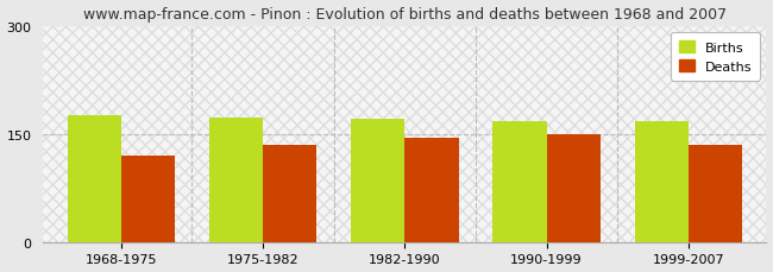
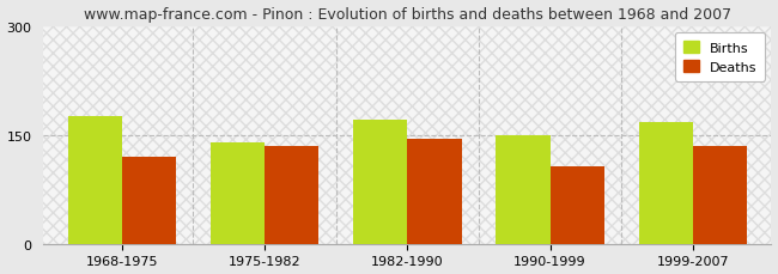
Births/1975-1982: 173 -> 140
Births/1990-1999: 167 -> 150
Deaths/1990-1999: 149 -> 106
